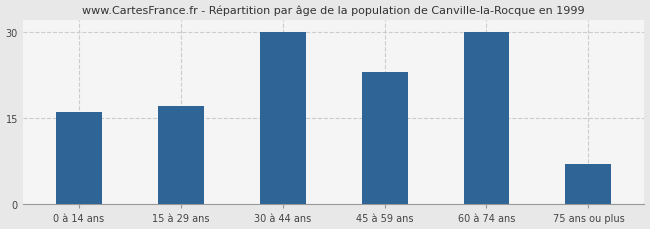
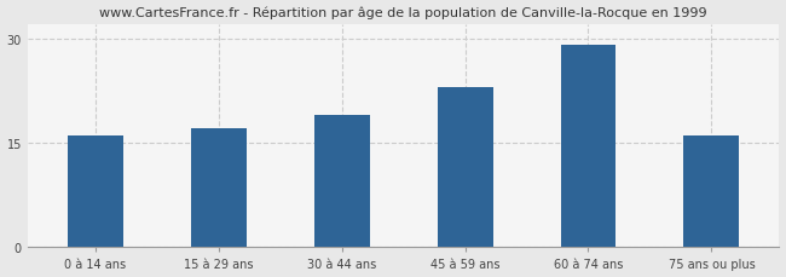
30 à 44 ans: 30 -> 19
60 à 74 ans: 30 -> 29
75 ans ou plus: 7 -> 16
